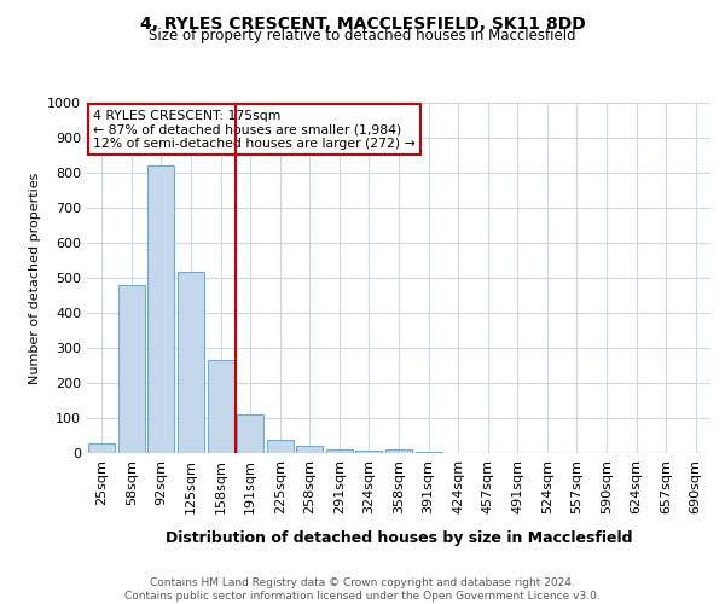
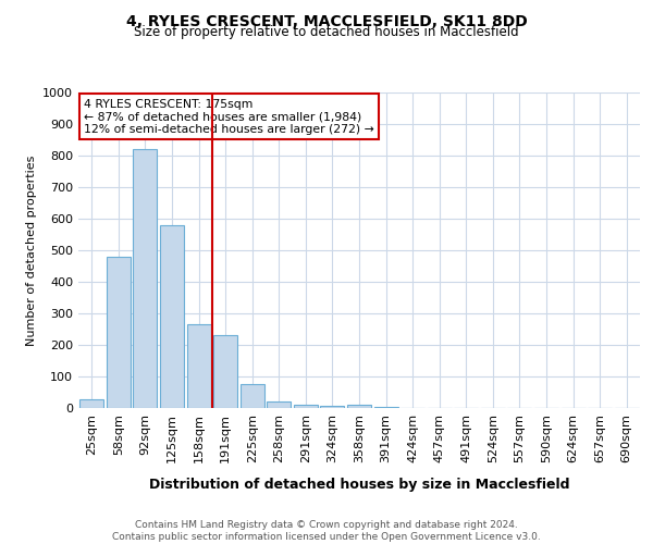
125sqm: 516 -> 580
191sqm: 112 -> 230
225sqm: 38 -> 75
